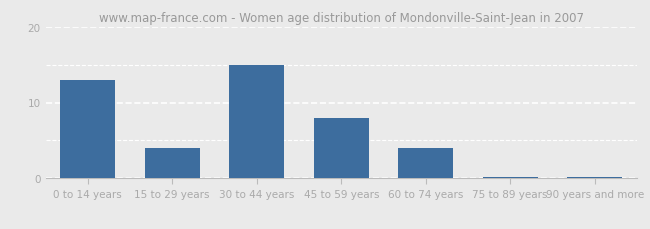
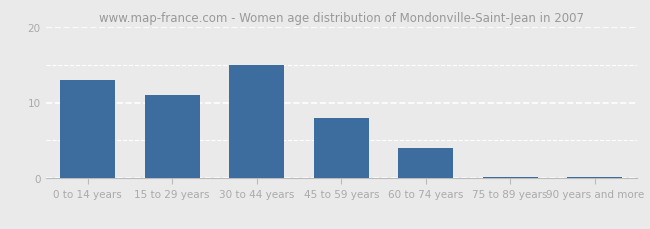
15 to 29 years: 4.0 -> 11.0
